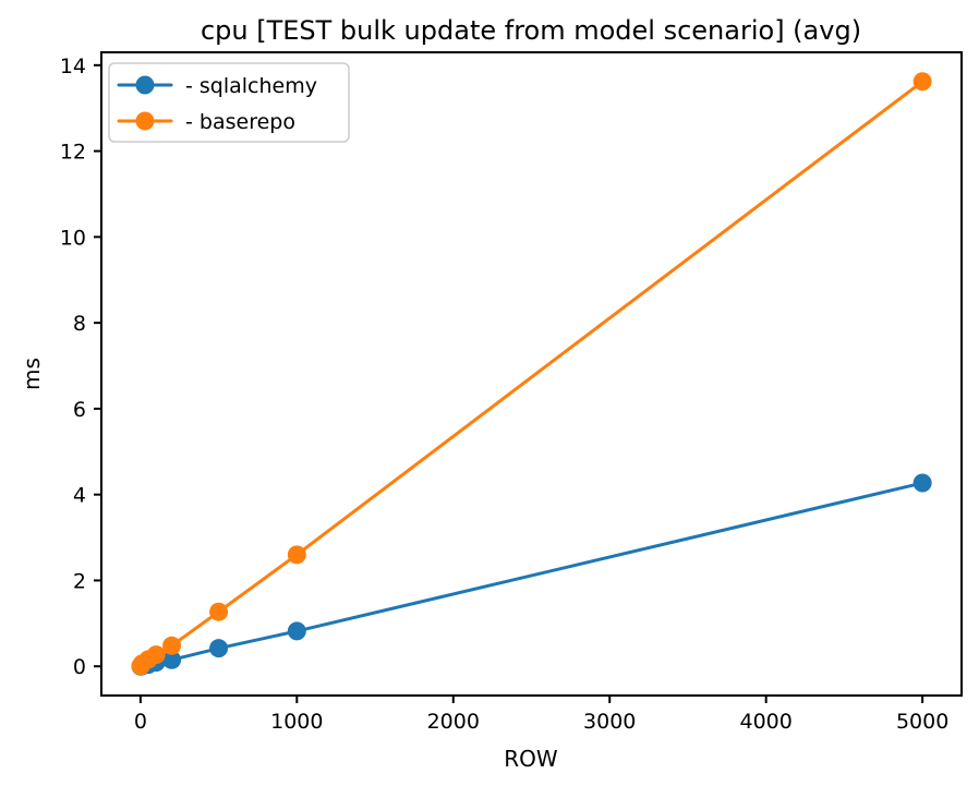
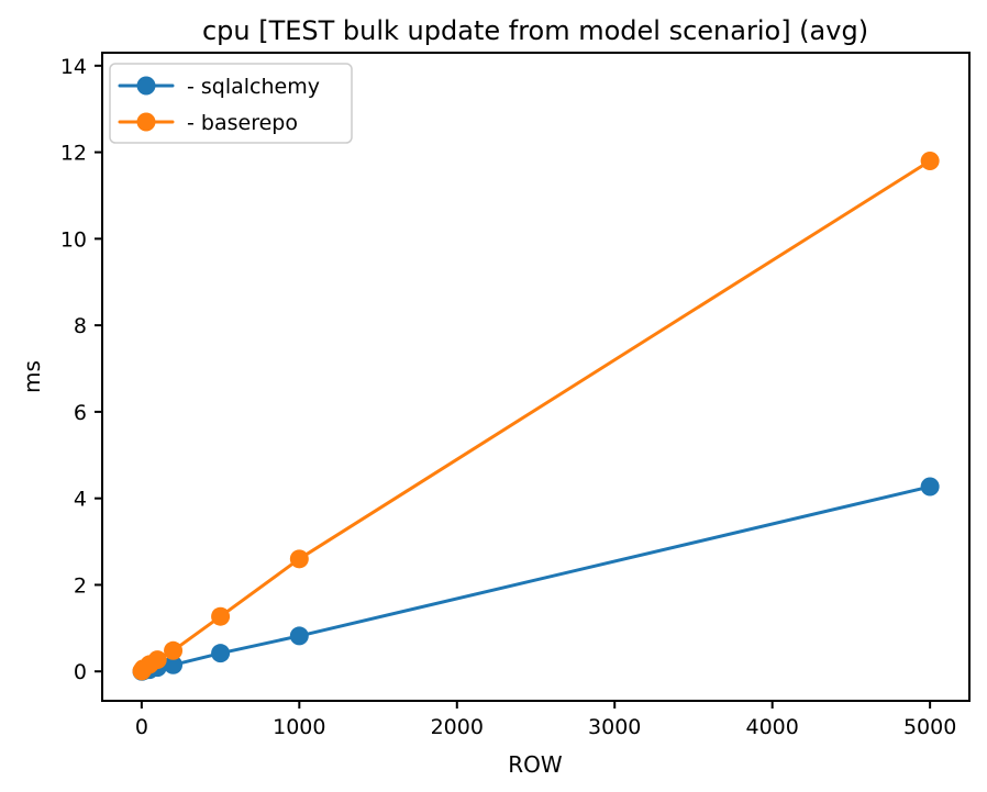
- baserepo/5000: 13.6 -> 11.8
